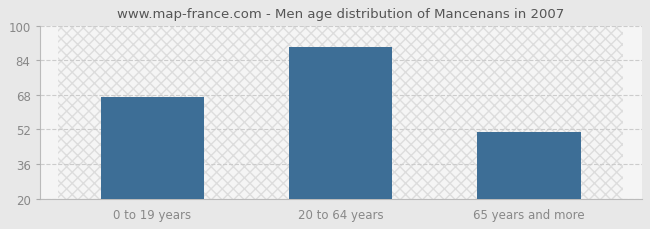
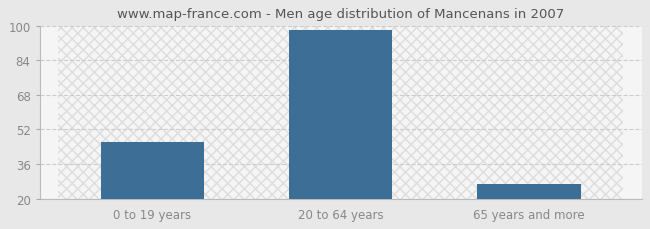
0 to 19 years: 67 -> 46
20 to 64 years: 90 -> 98
65 years and more: 51 -> 27
